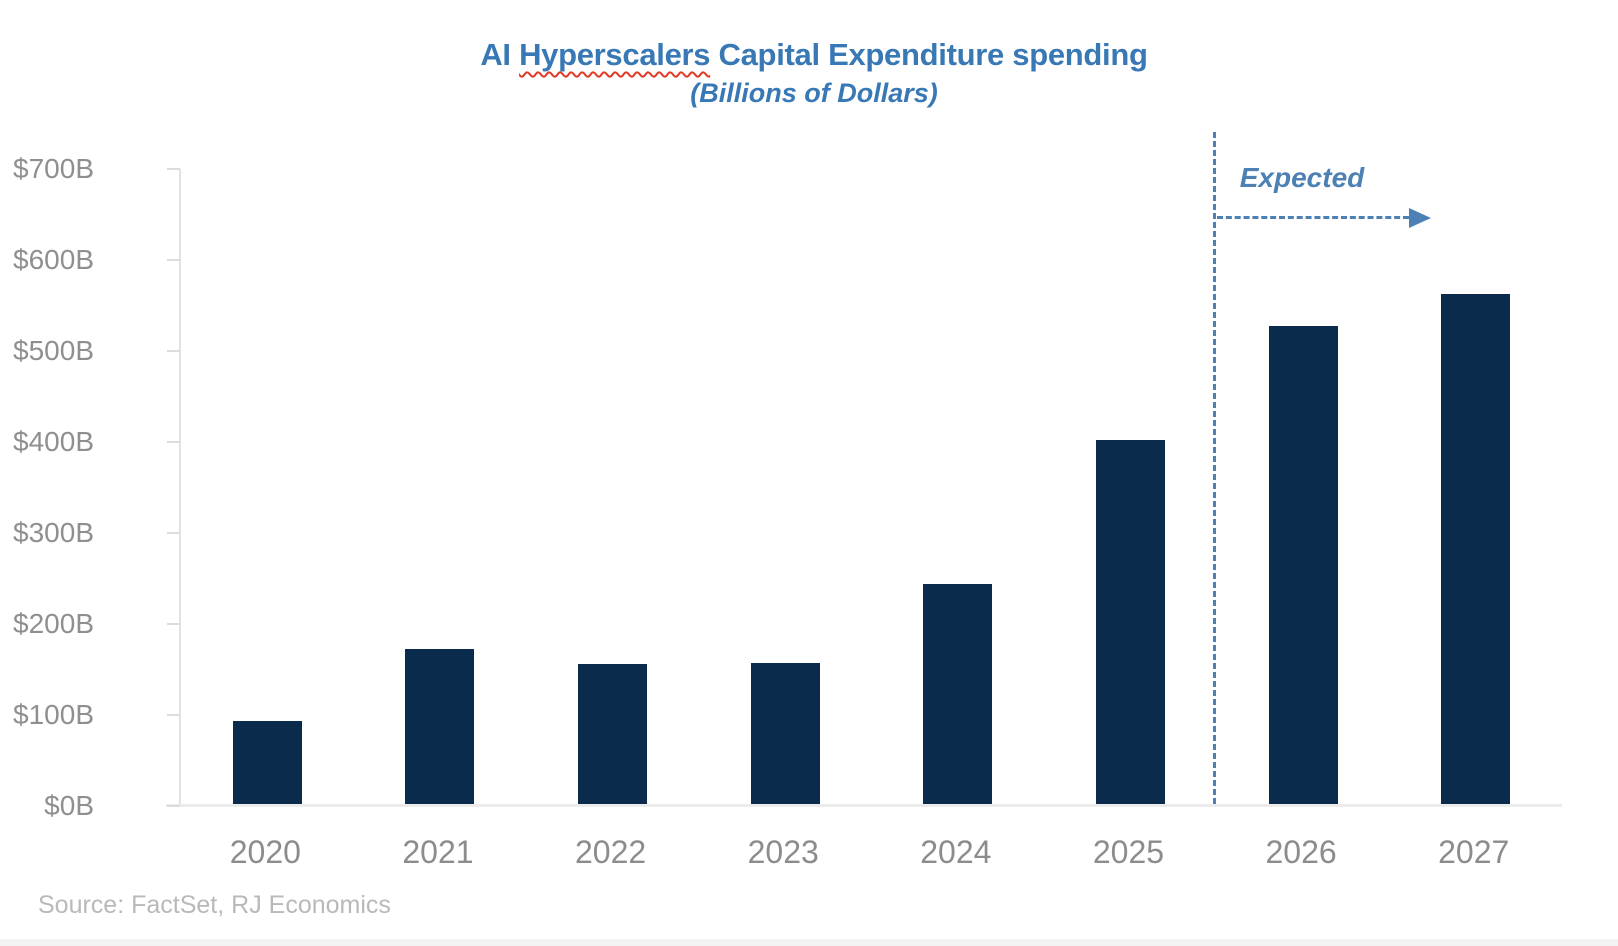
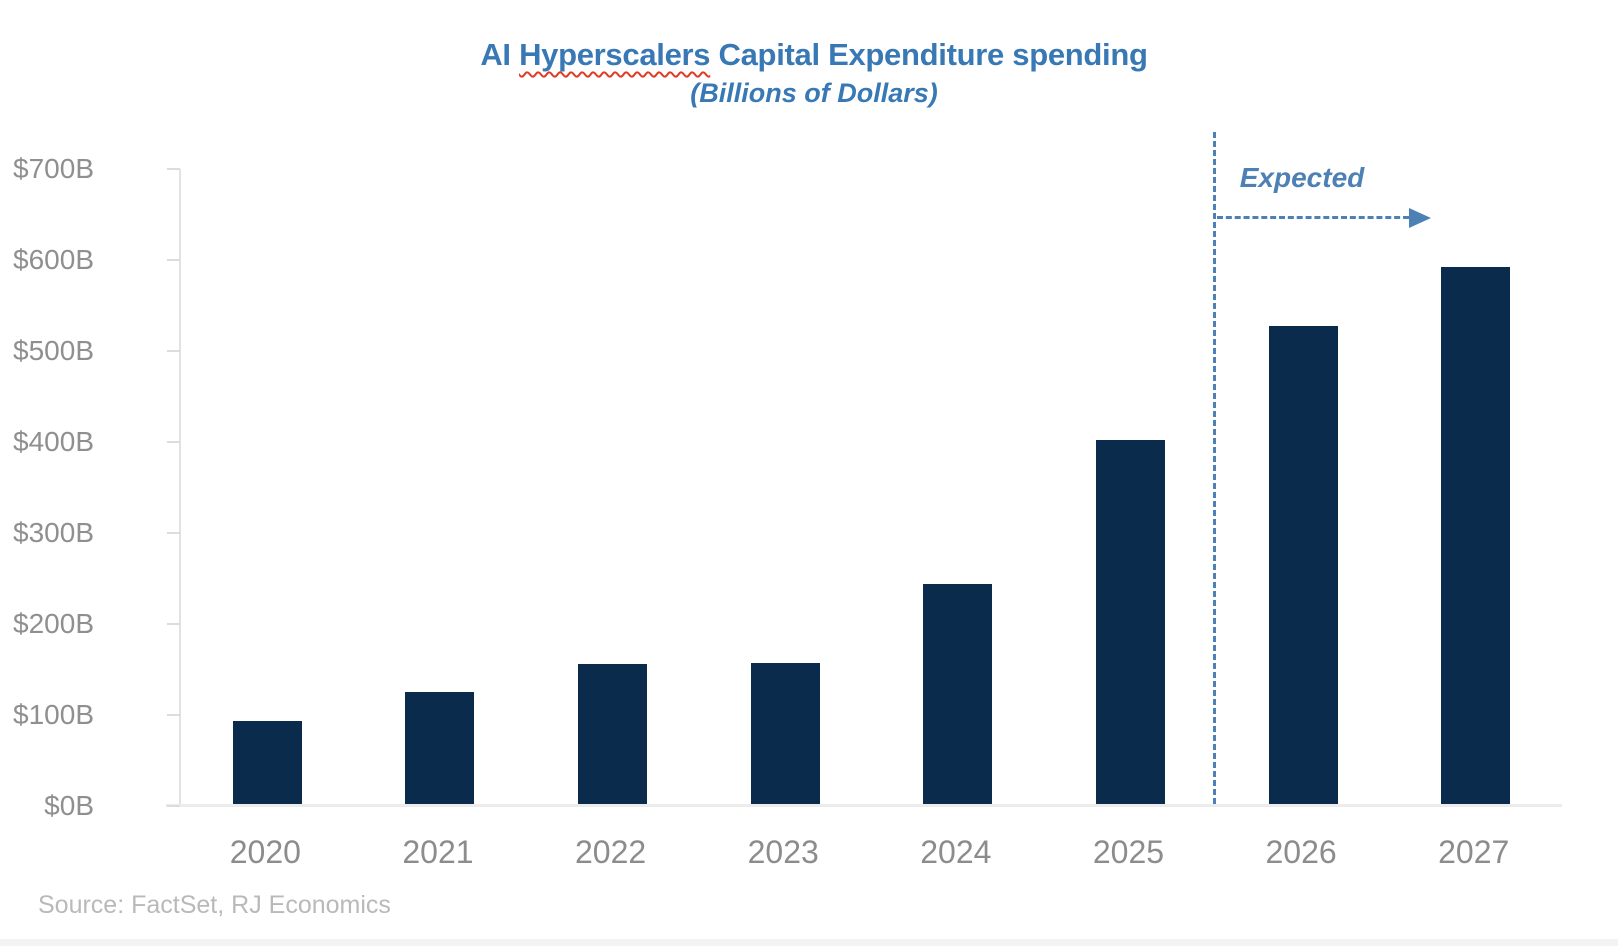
2021: $170B -> $120B
2027: $560B -> $590B
